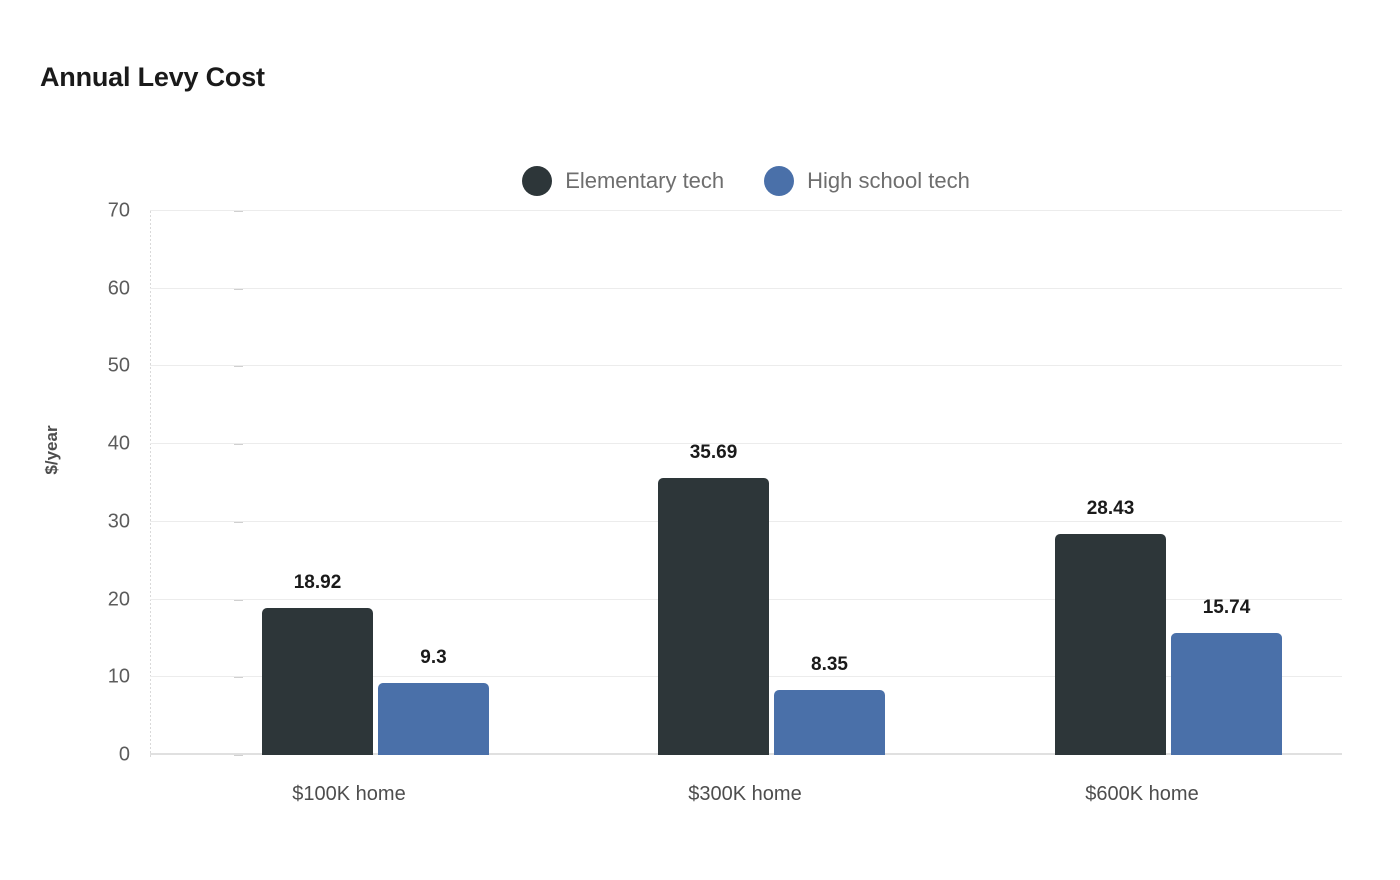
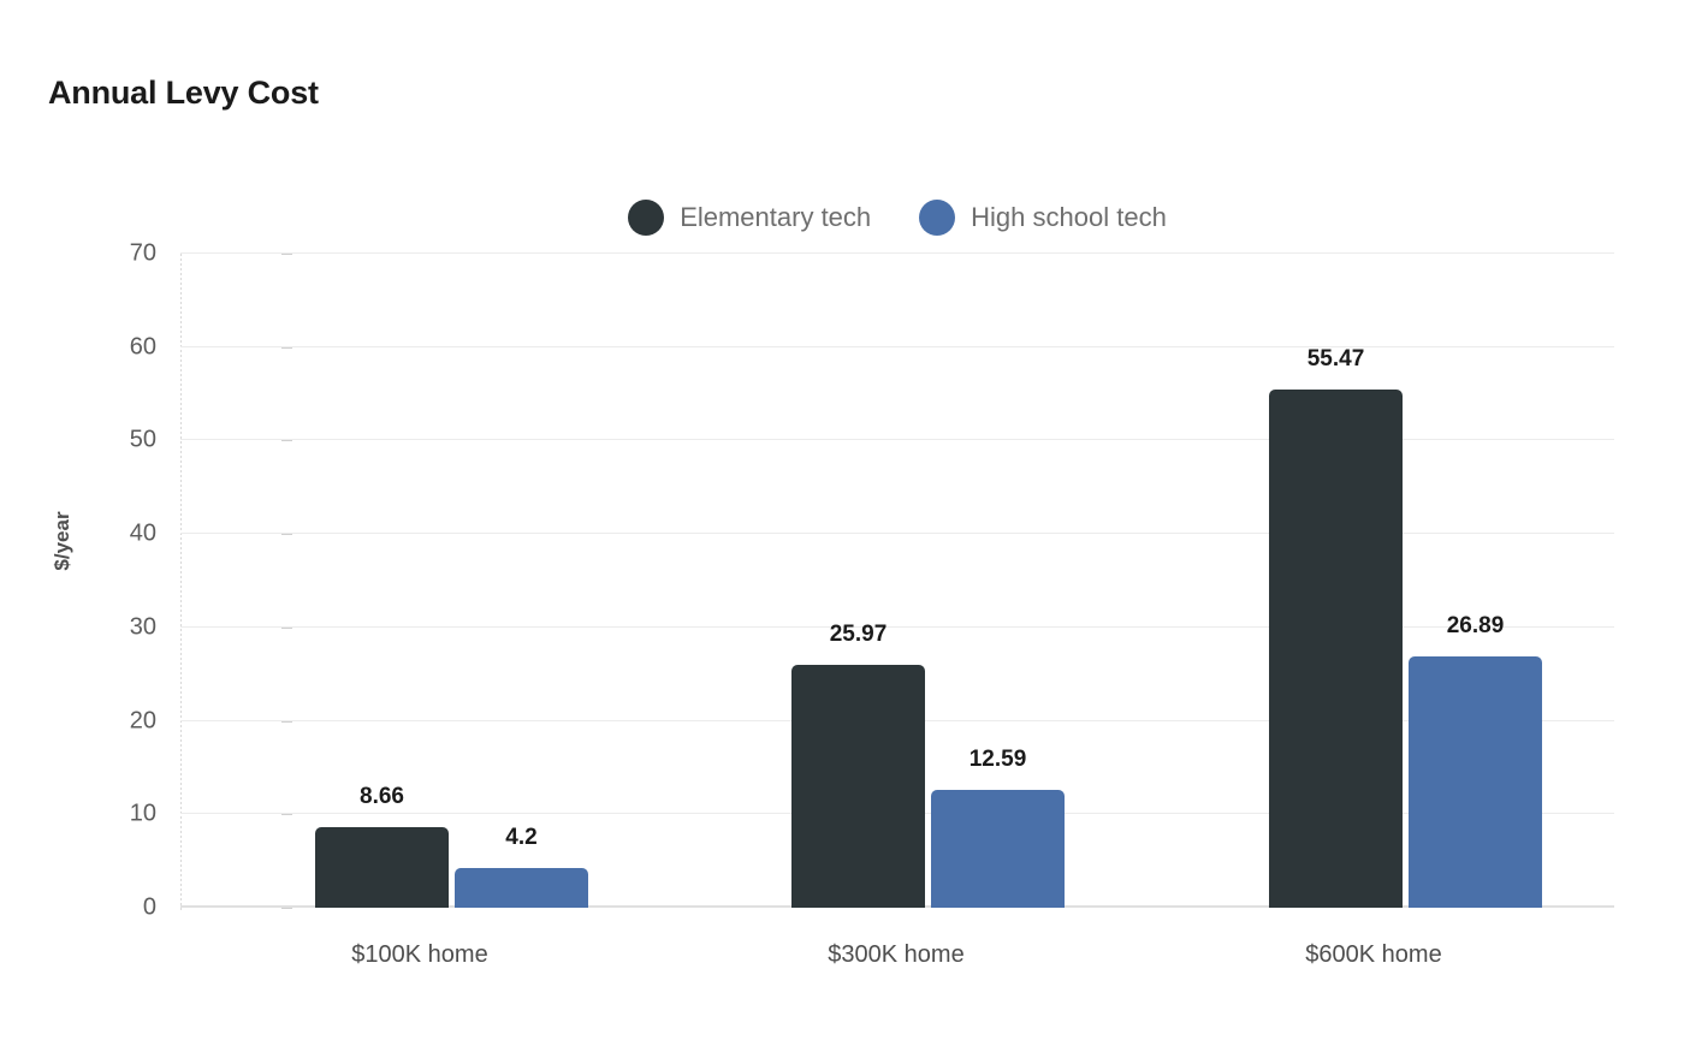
Elementary tech/$100K home: 18.92 -> 8.66
High school tech/$100K home: 9.3 -> 4.2
Elementary tech/$300K home: 35.69 -> 25.97
High school tech/$300K home: 8.35 -> 12.59
Elementary tech/$600K home: 28.43 -> 55.47
High school tech/$600K home: 15.74 -> 26.89
